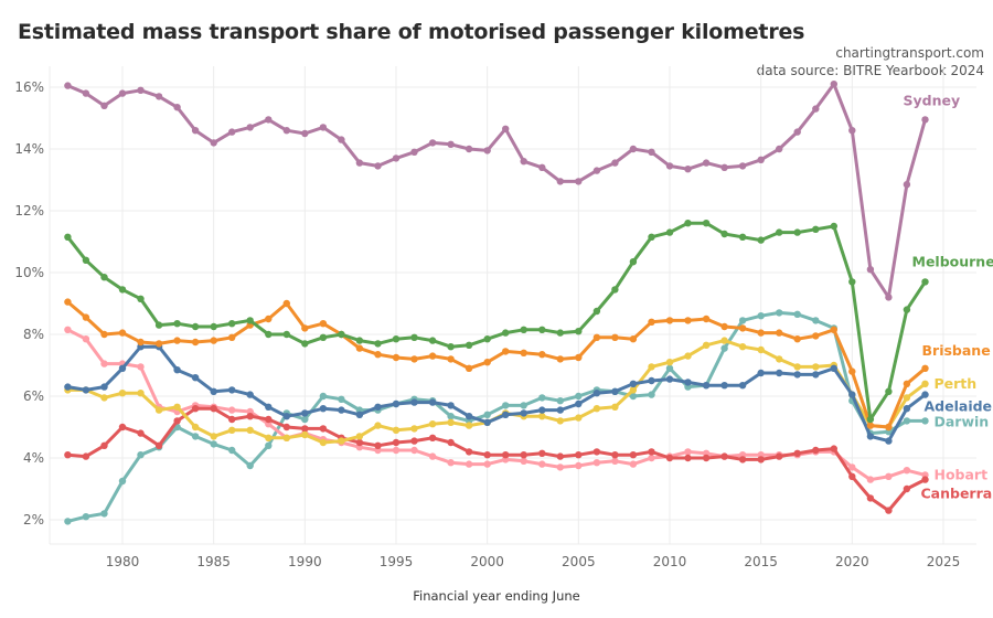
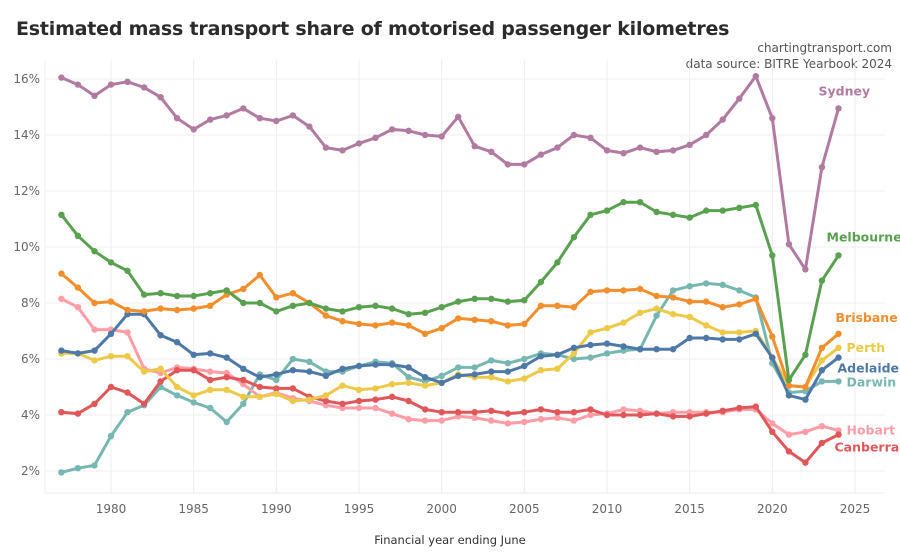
Darwin/2010: 6.9% -> 6.2%
